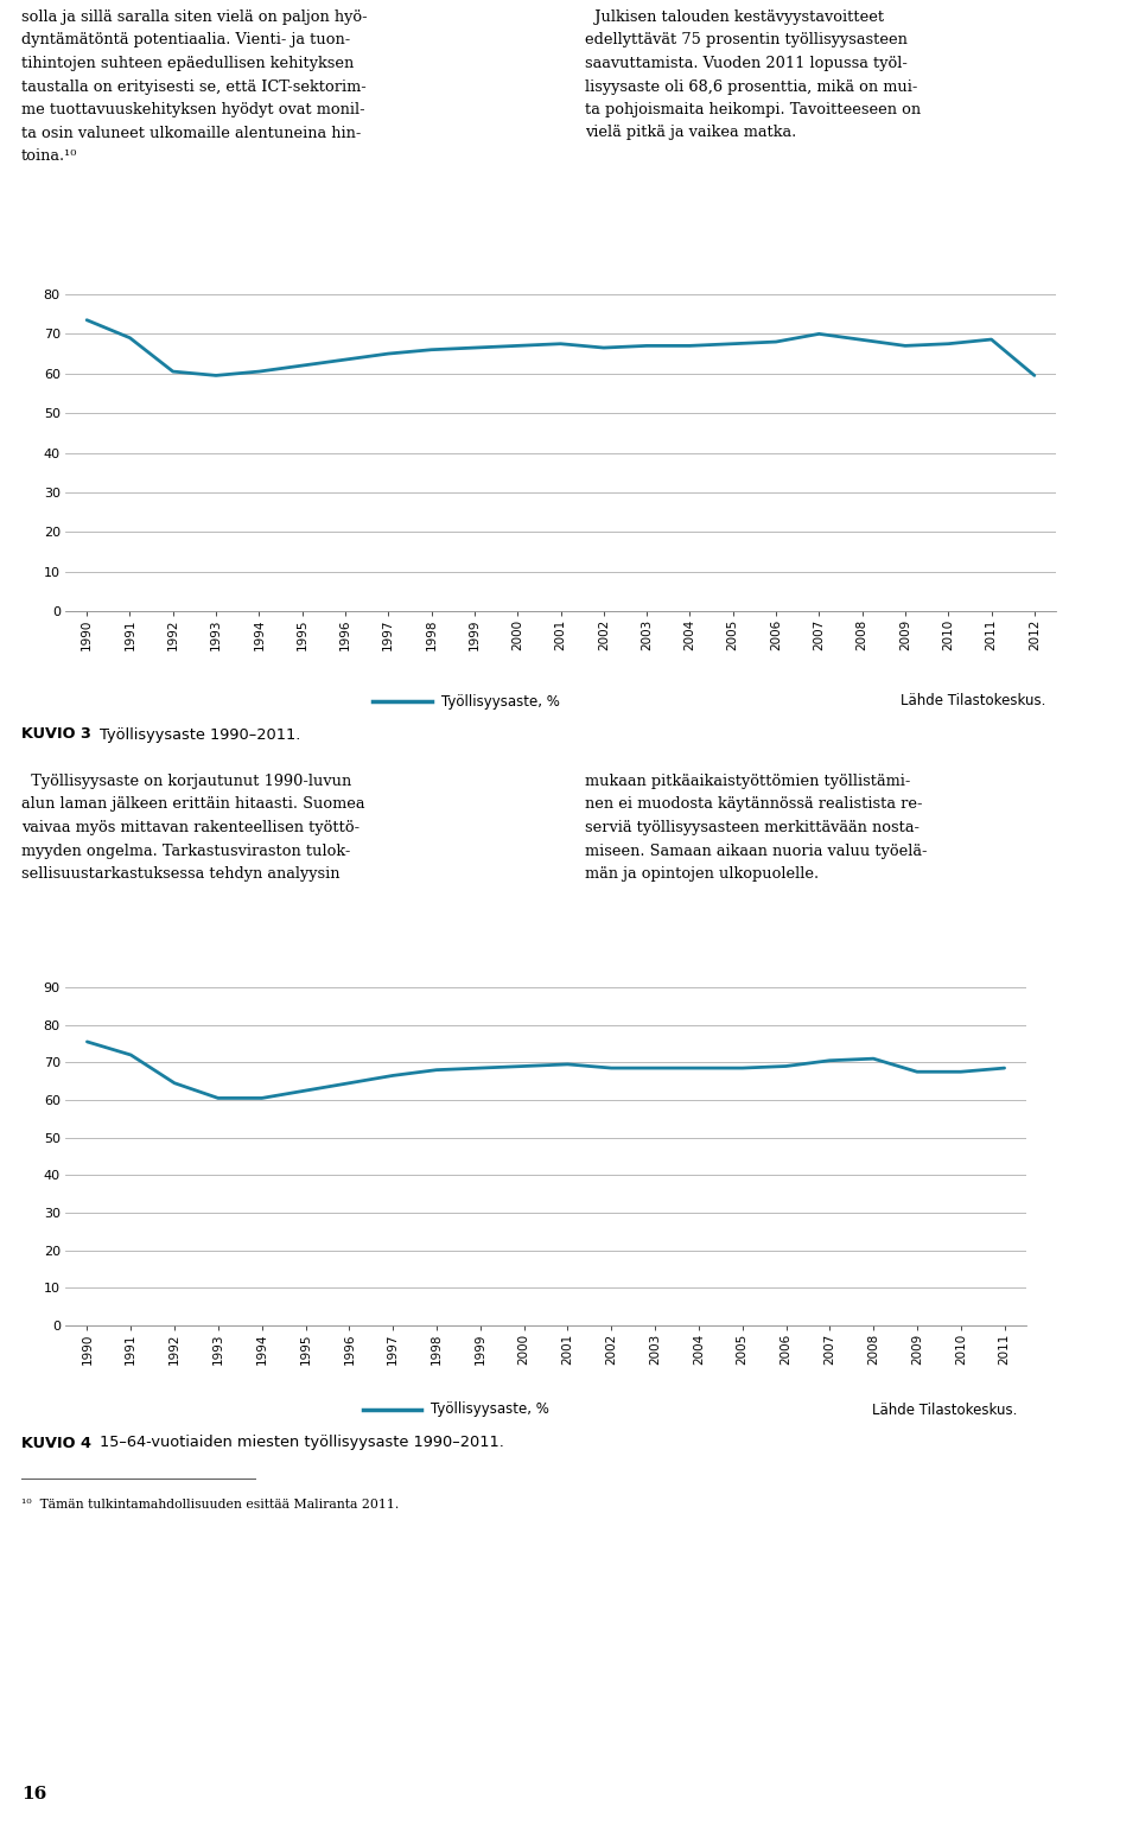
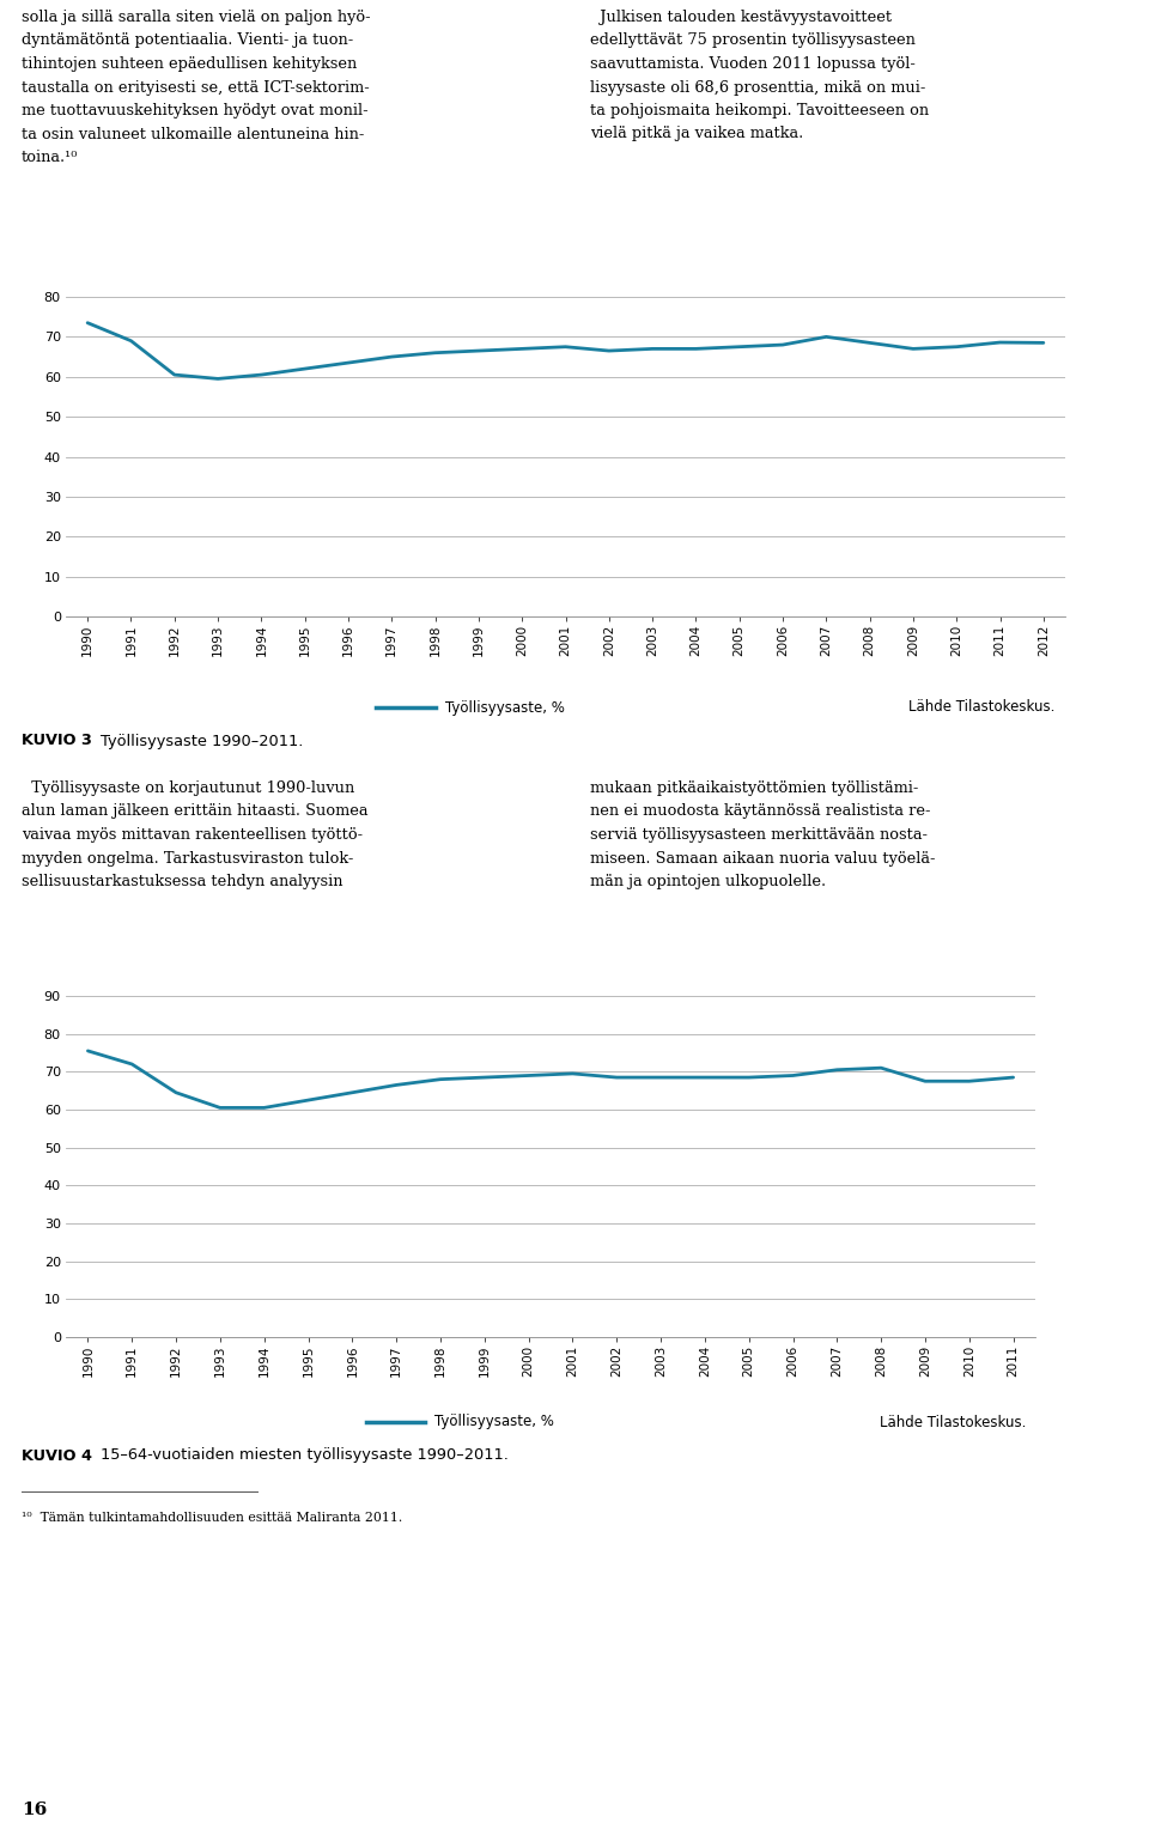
2012: 59.5 -> 68.5
